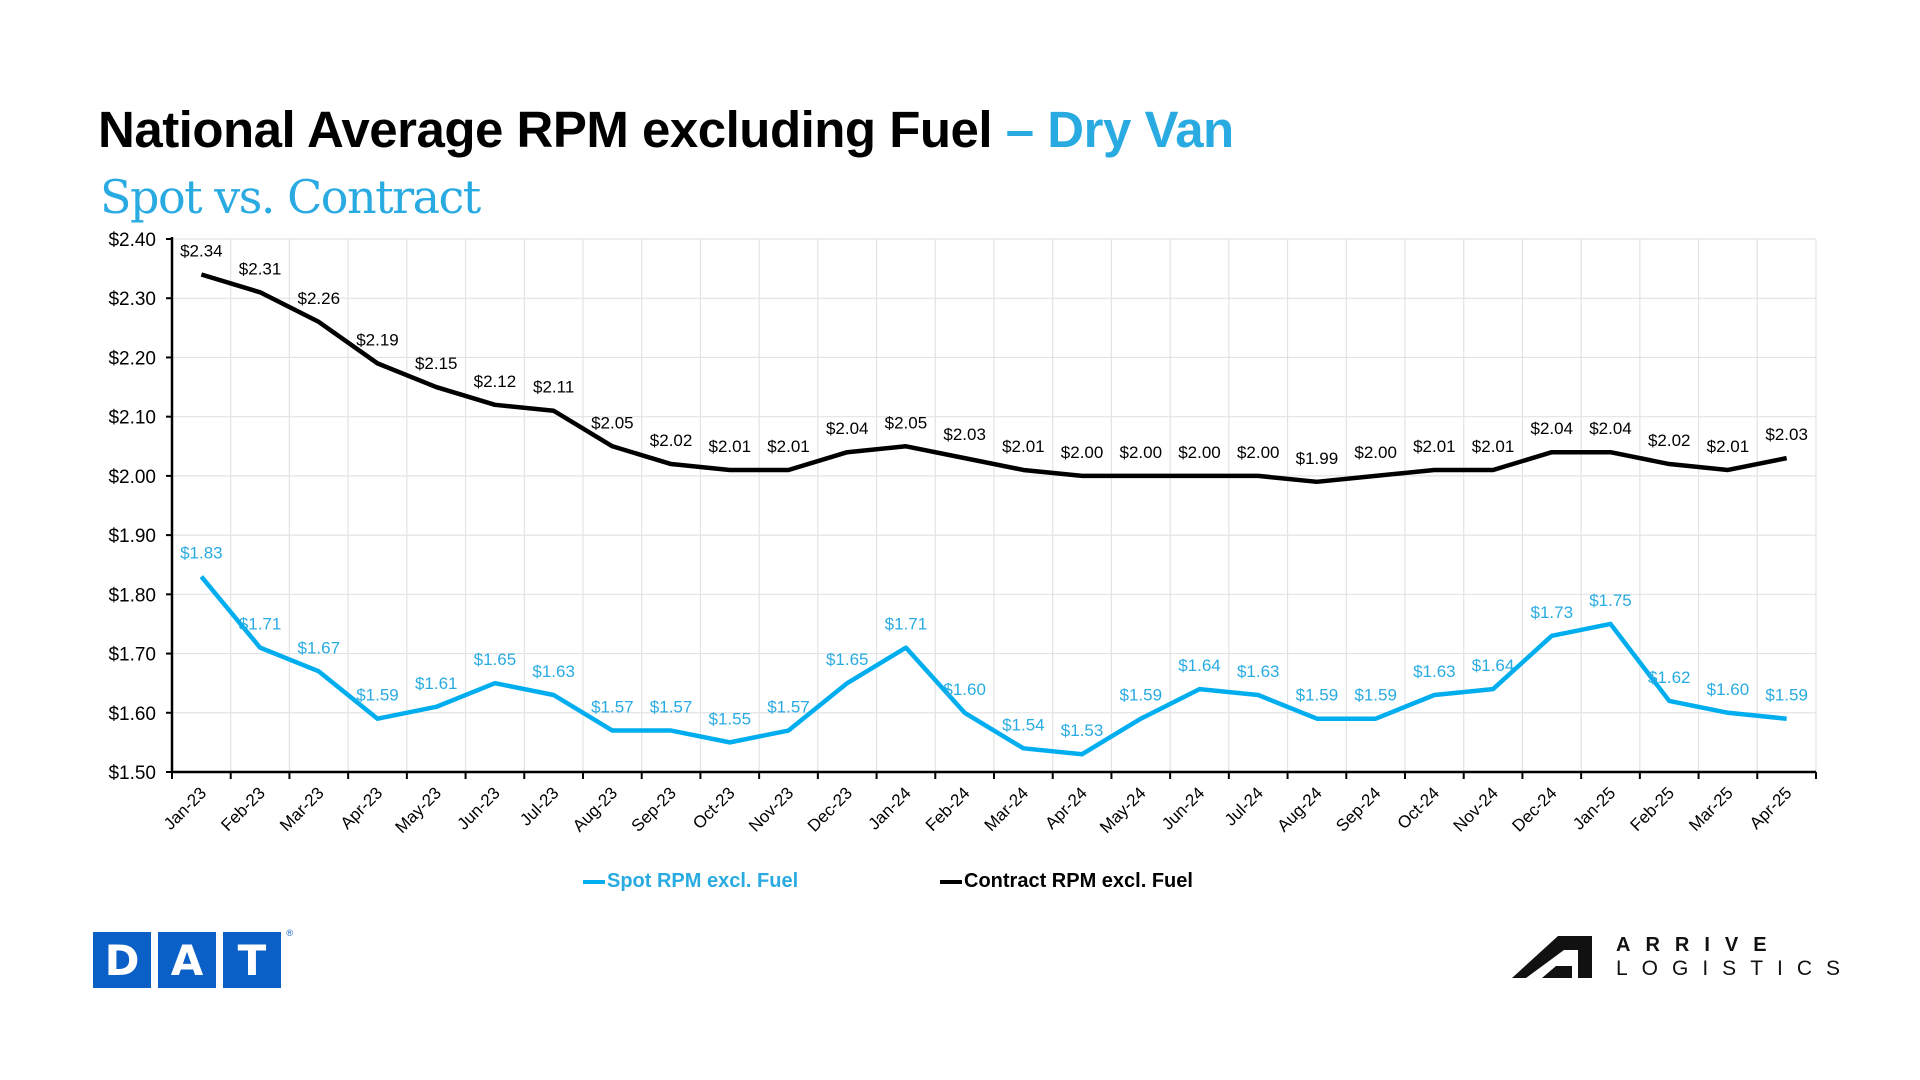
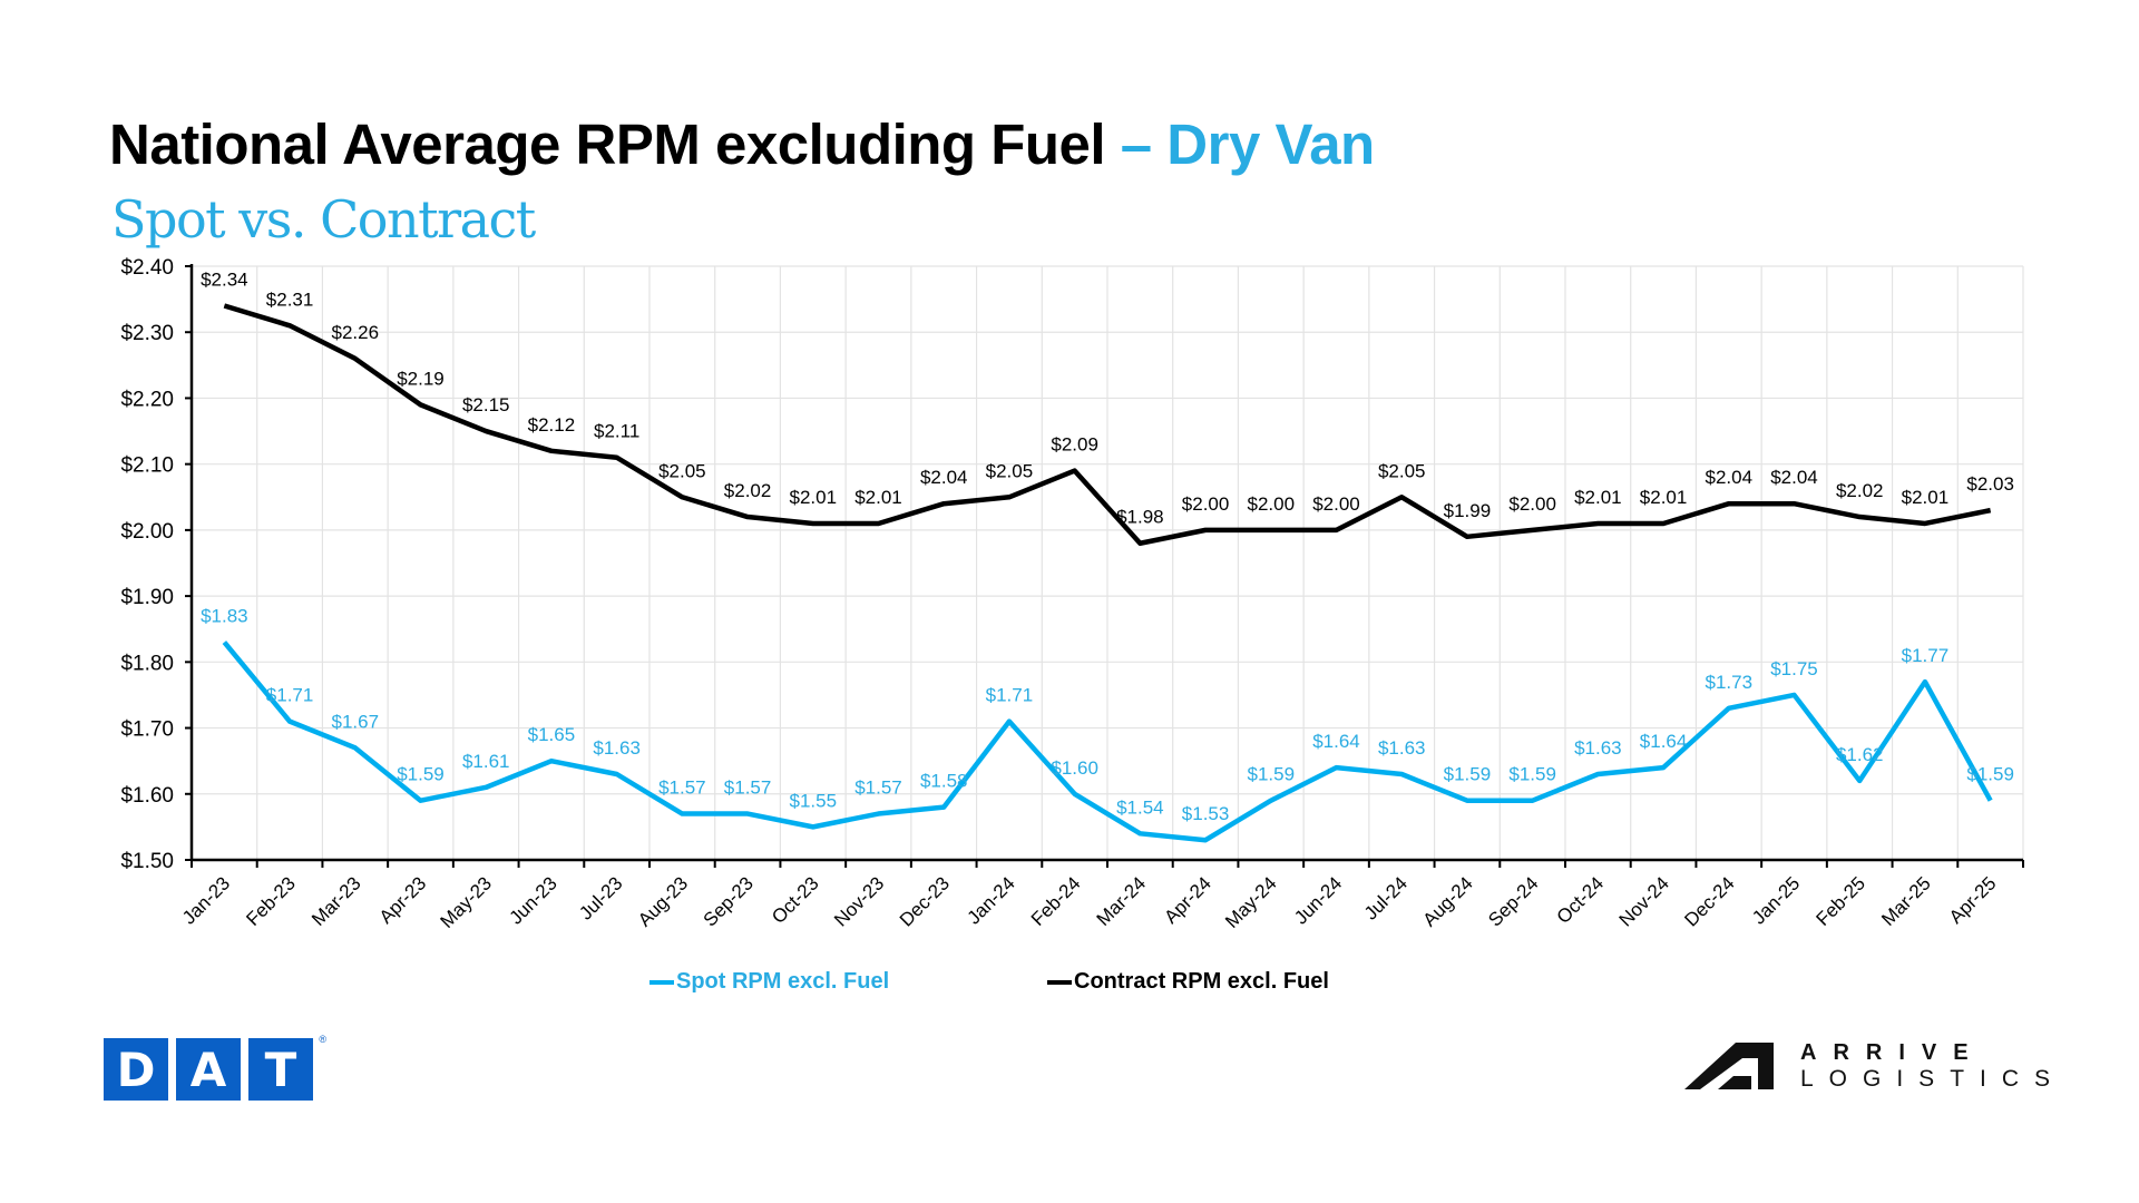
Spot RPM excl. Fuel/Dec-23: $1.65 -> $1.58
Contract RPM excl. Fuel/Feb-24: $2.03 -> $2.09
Contract RPM excl. Fuel/Mar-24: $2.01 -> $1.98
Contract RPM excl. Fuel/Jul-24: $2.00 -> $2.05
Spot RPM excl. Fuel/Mar-25: $1.60 -> $1.77
